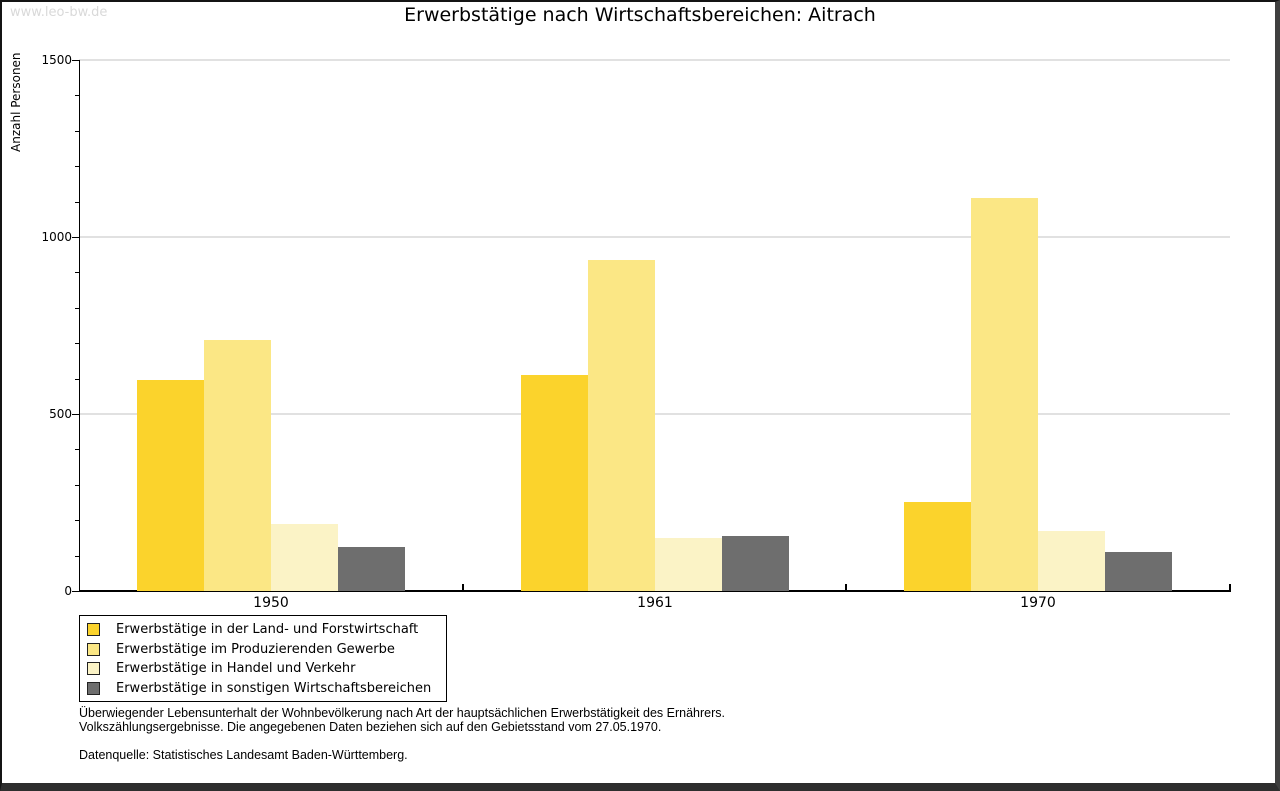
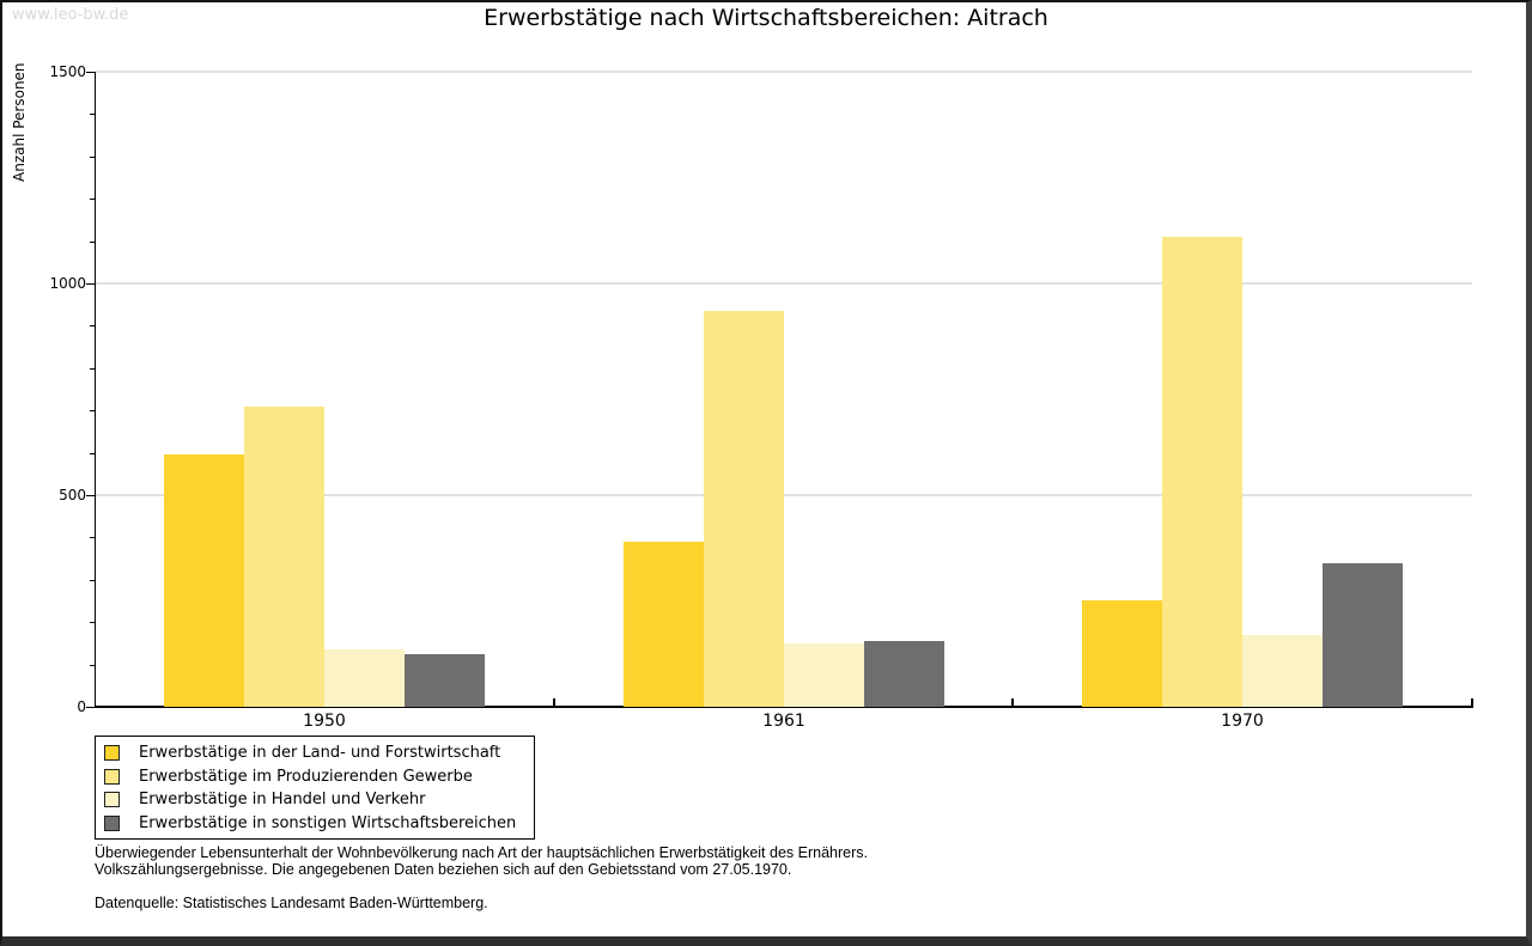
Erwerbstätige in Handel und Verkehr/1950: 190 -> 140
Erwerbstätige in der Land- und Forstwirtschaft/1961: 610 -> 390
Erwerbstätige in sonstigen Wirtschaftsbereichen/1970: 110 -> 340
